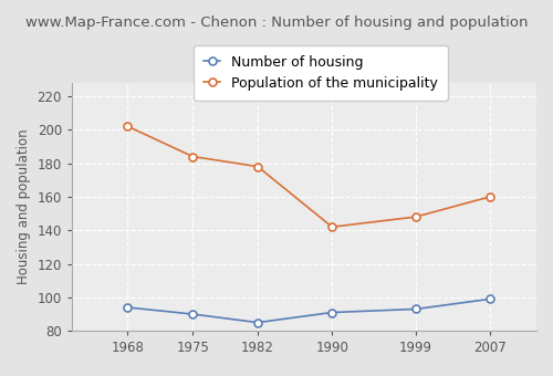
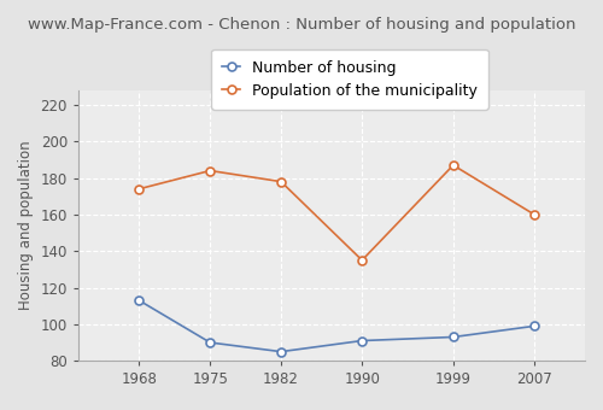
Number of housing/1968: 94 -> 113
Population of the municipality/1968: 202 -> 174
Population of the municipality/1990: 142 -> 135
Population of the municipality/1999: 148 -> 187
